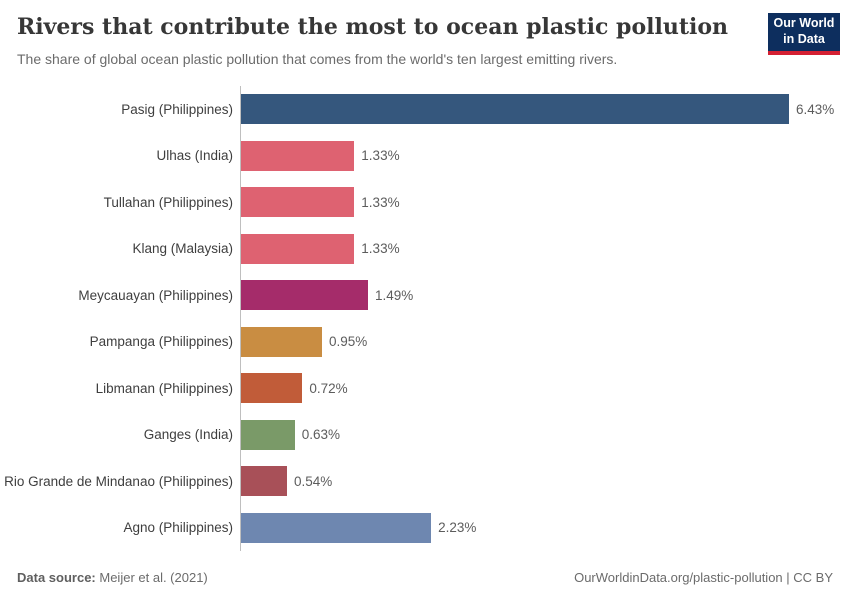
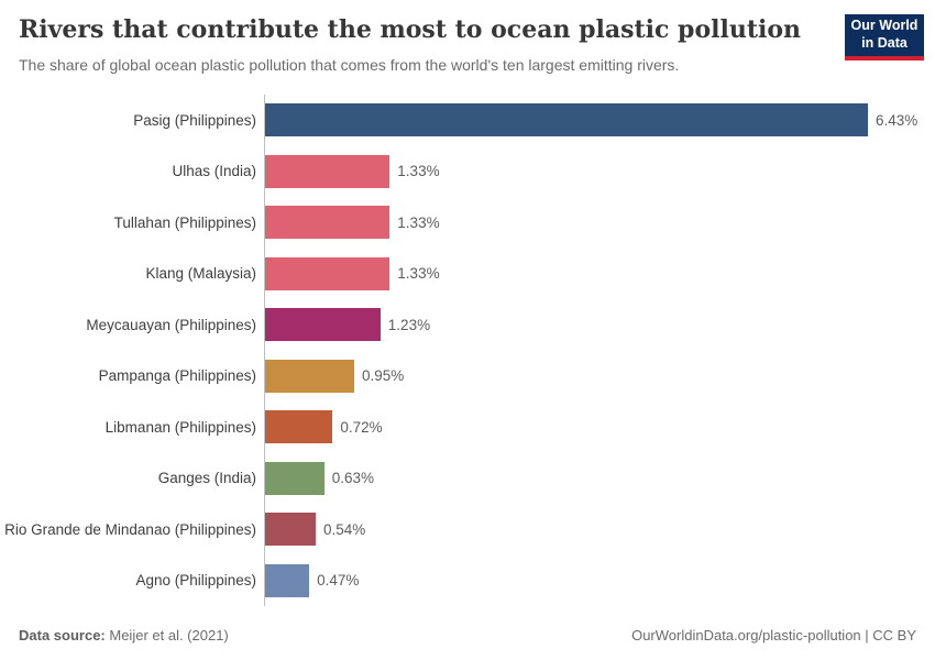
Meycauayan (Philippines): 1.49% -> 1.23%
Agno (Philippines): 2.23% -> 0.47%
